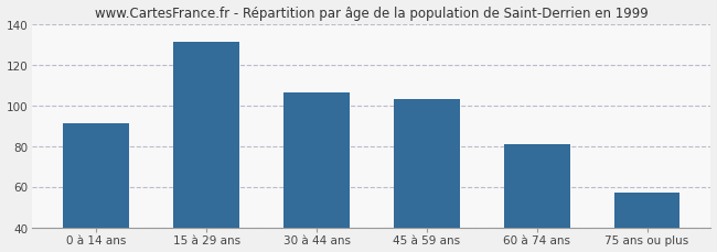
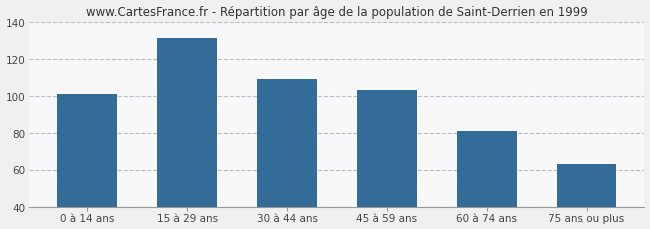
0 à 14 ans: 91 -> 101
30 à 44 ans: 106 -> 109
75 ans ou plus: 57 -> 63
